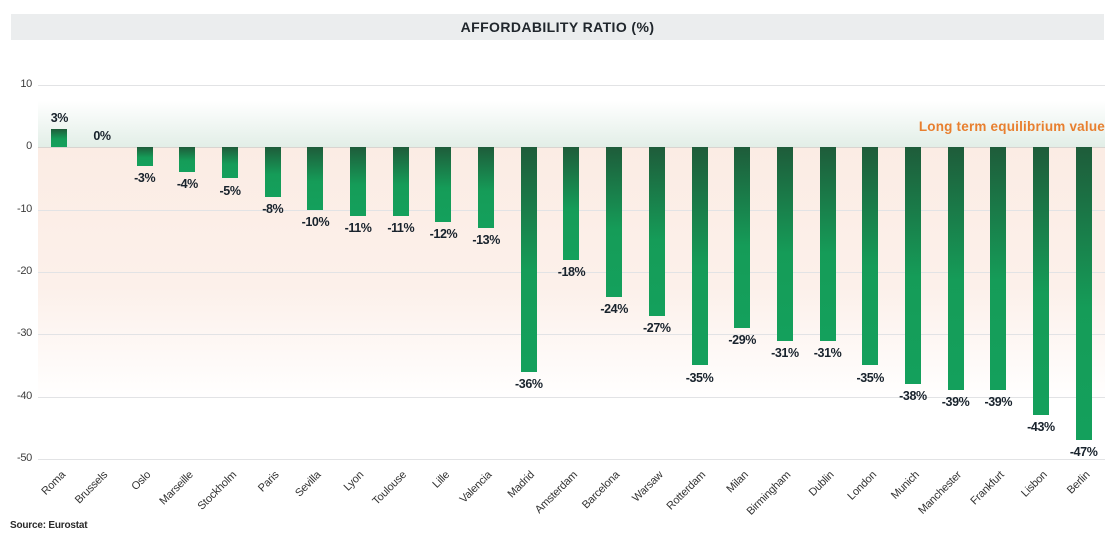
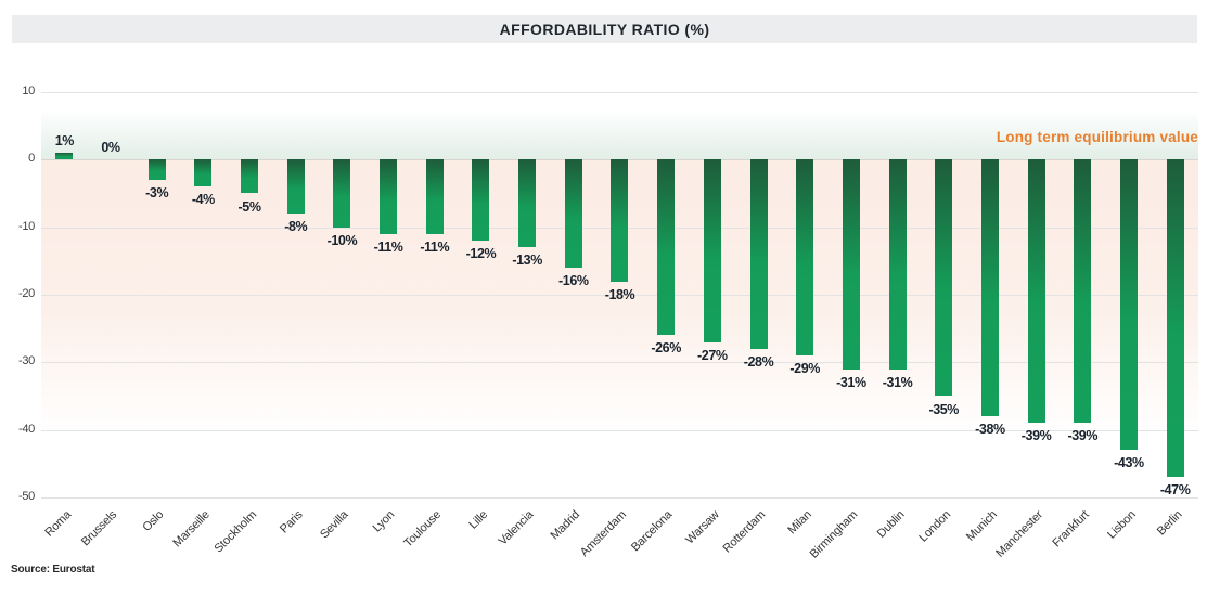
Roma: 3% -> 1%
Madrid: -36% -> -16%
Barcelona: -24% -> -26%
Rotterdam: -35% -> -28%
